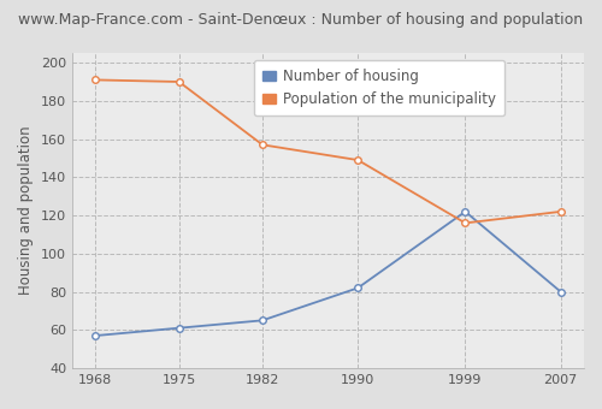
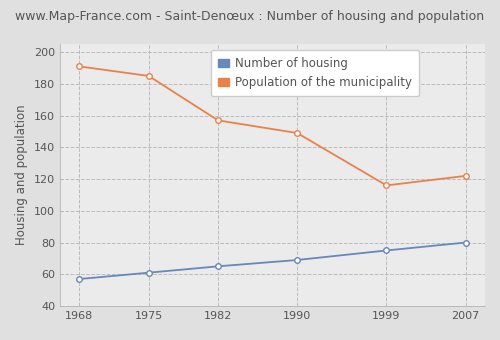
Population of the municipality/1975: 190 -> 185
Number of housing/1990: 82 -> 69
Number of housing/1999: 122 -> 75
